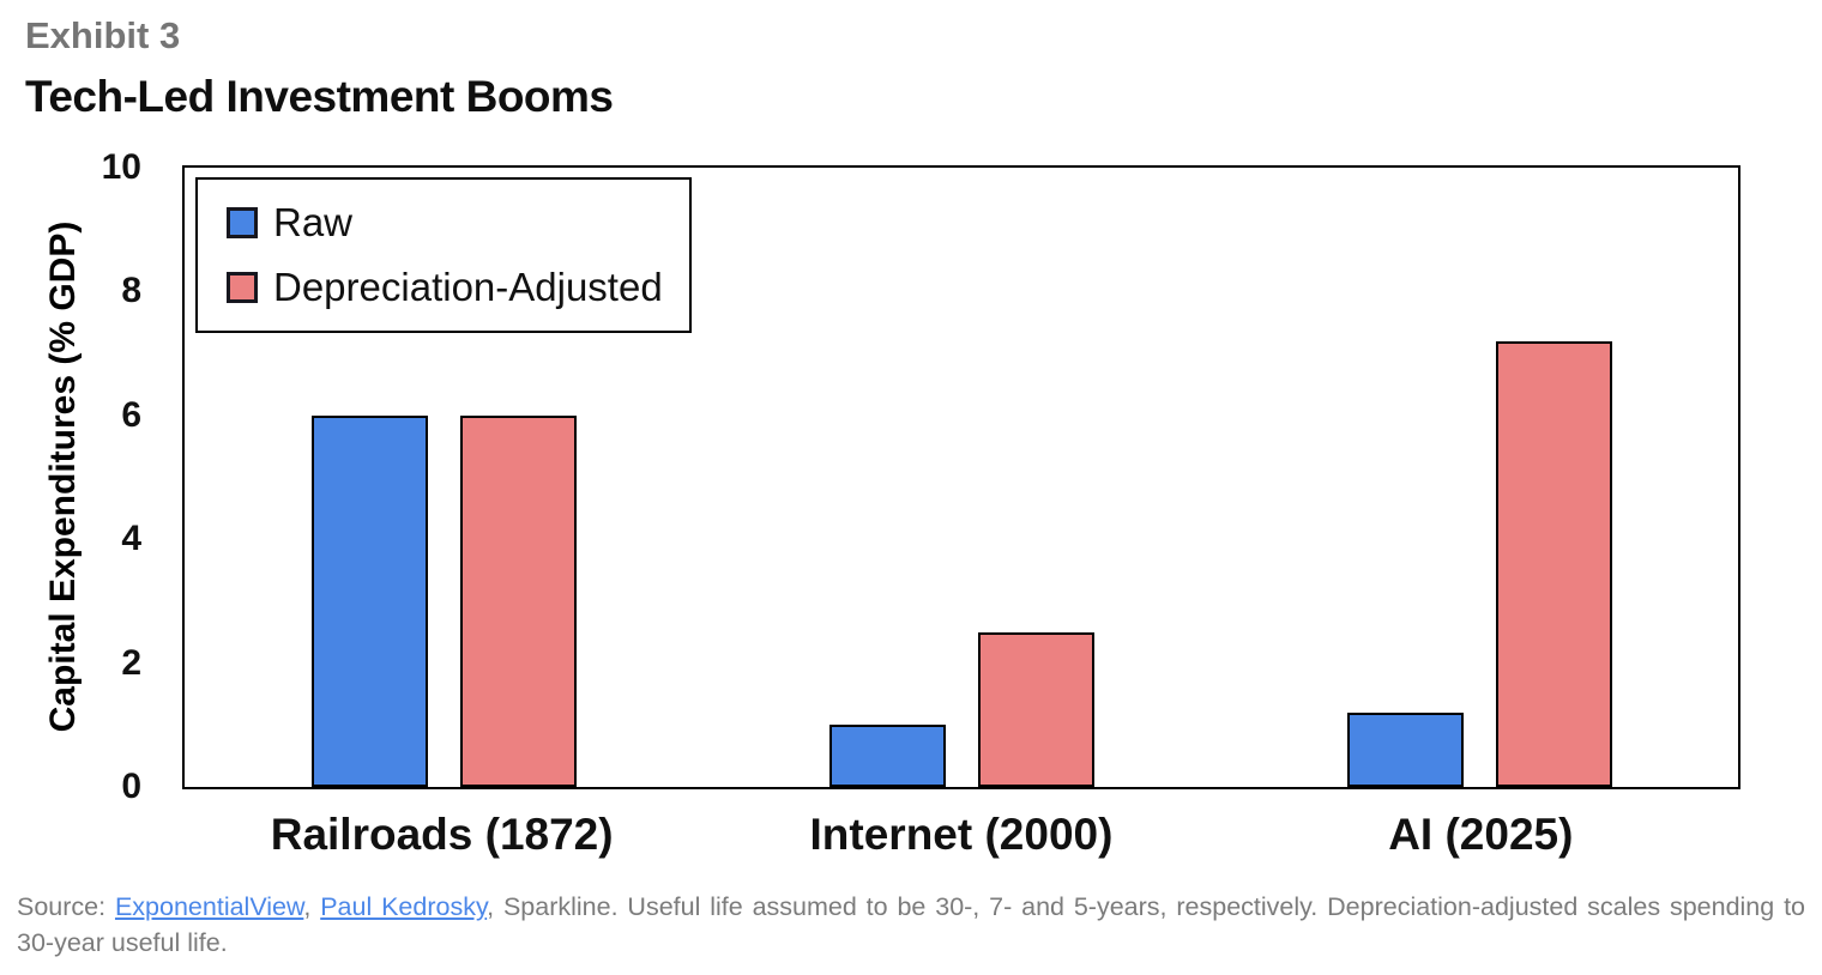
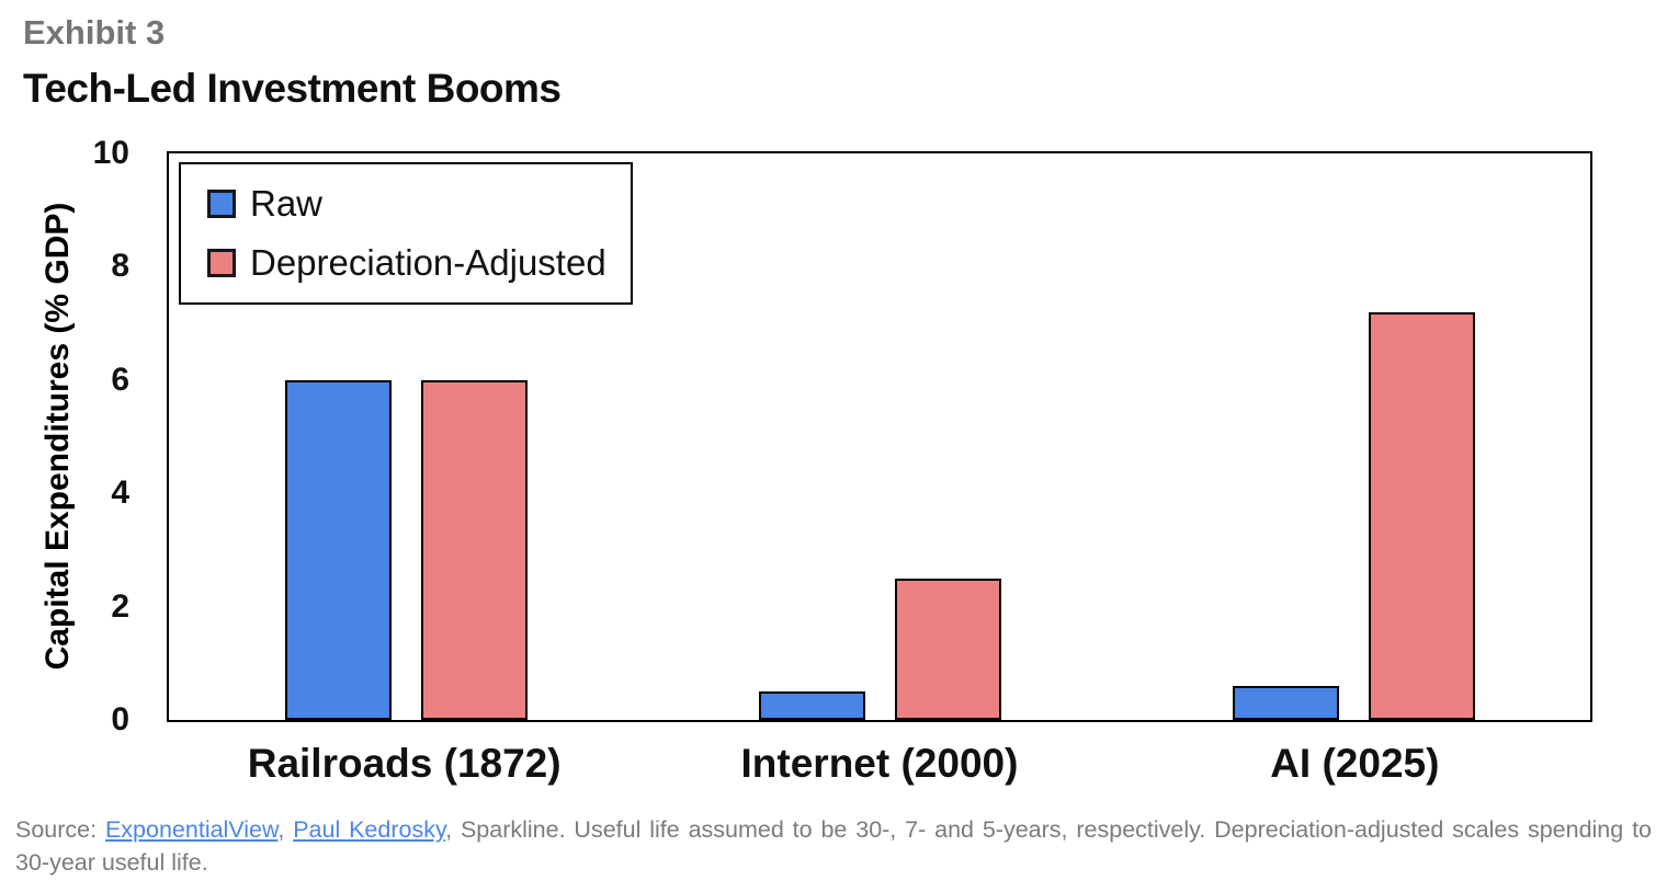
Raw/Internet (2000): 1.0 -> 0.5
Raw/AI (2025): 1.2 -> 0.6
